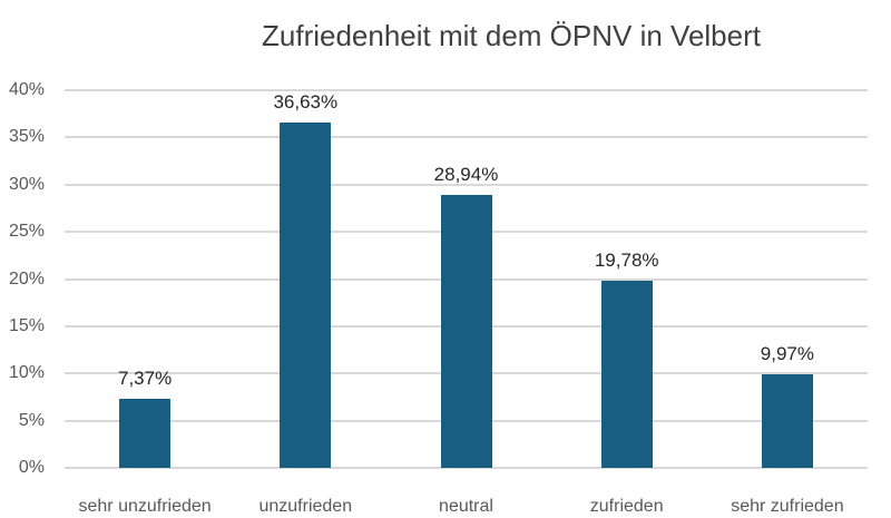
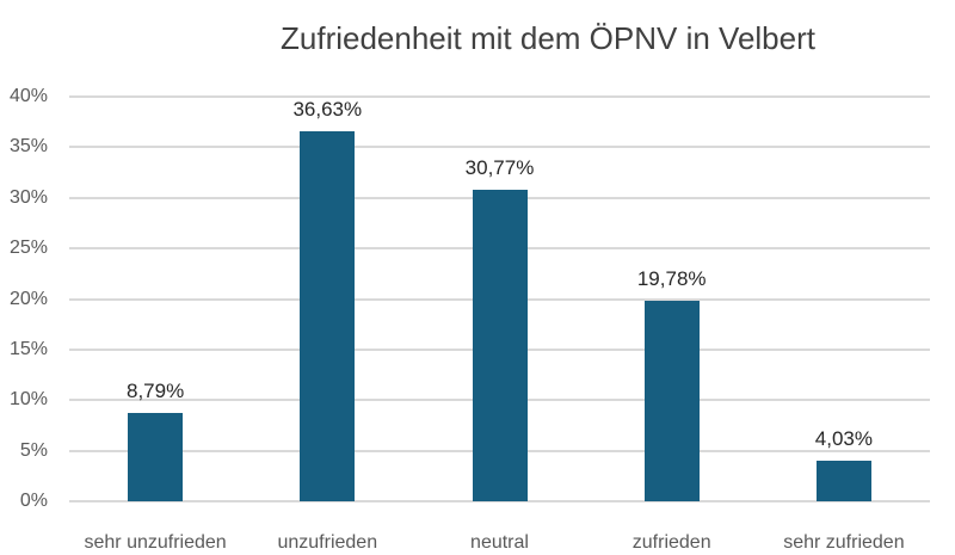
sehr unzufrieden: 7,37% -> 8,79%
neutral: 28,94% -> 30,77%
sehr zufrieden: 9,97% -> 4,03%
